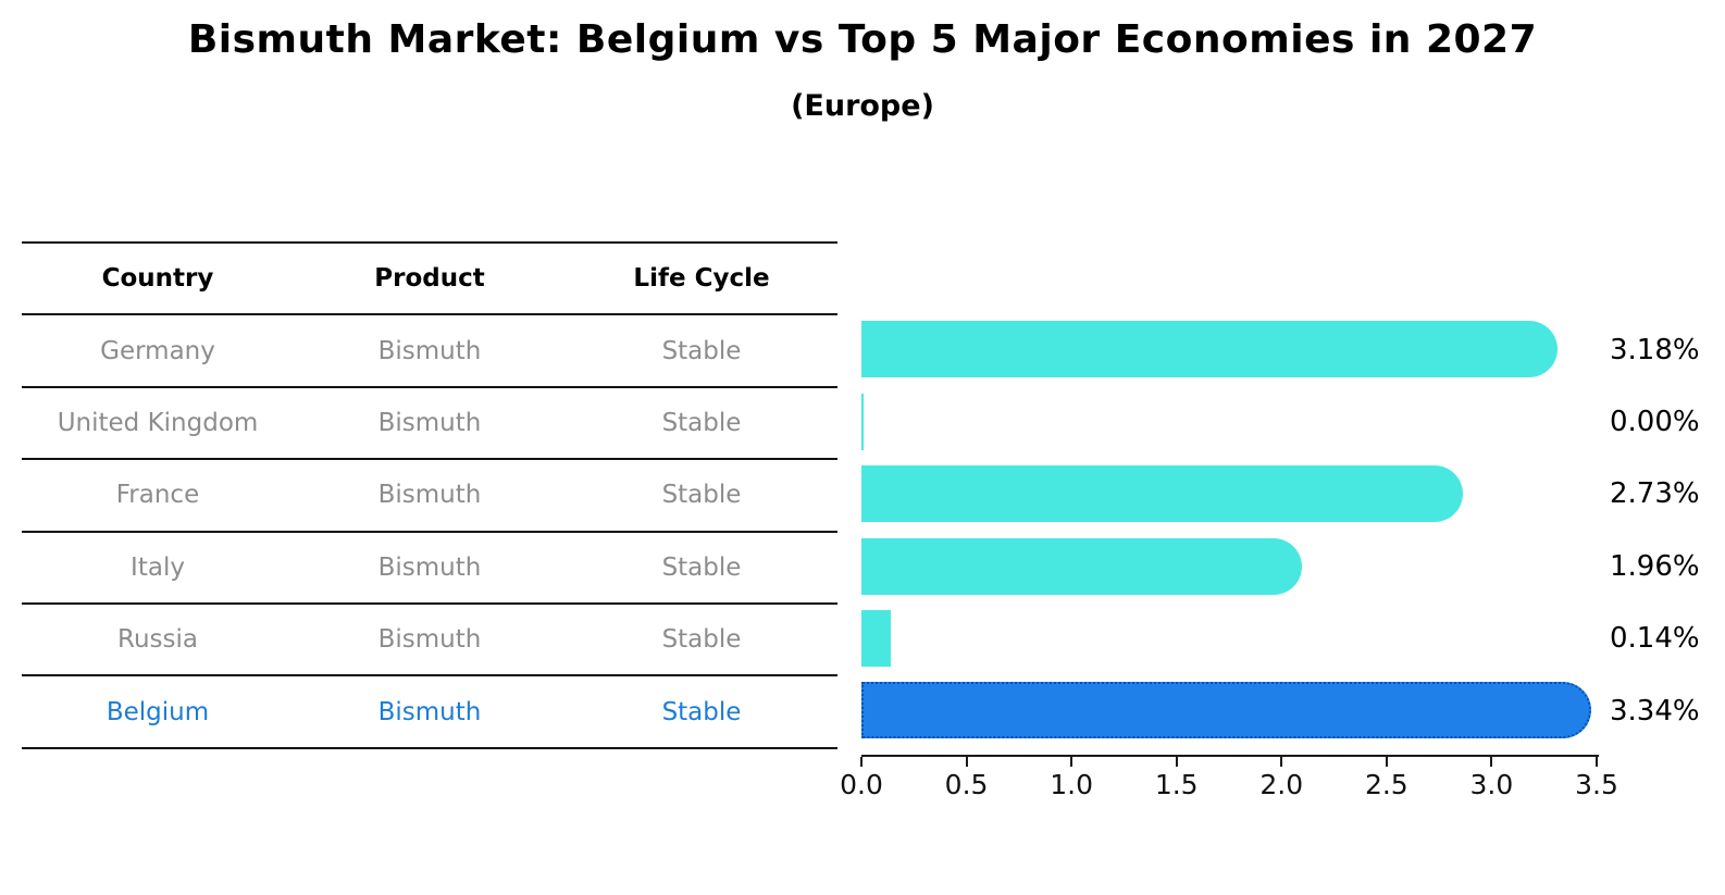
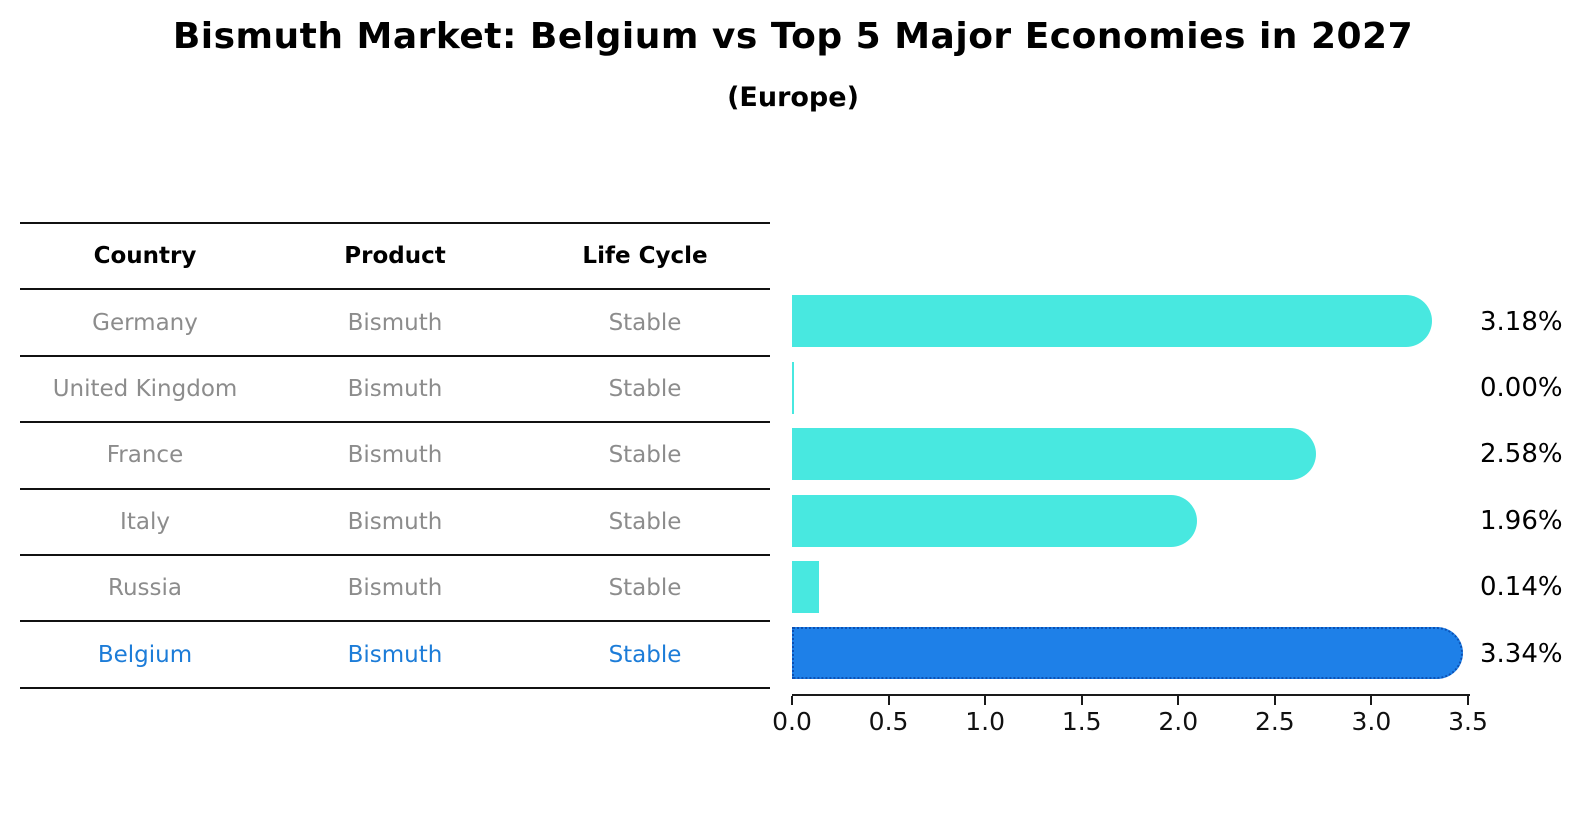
France: 2.73% -> 2.58%
